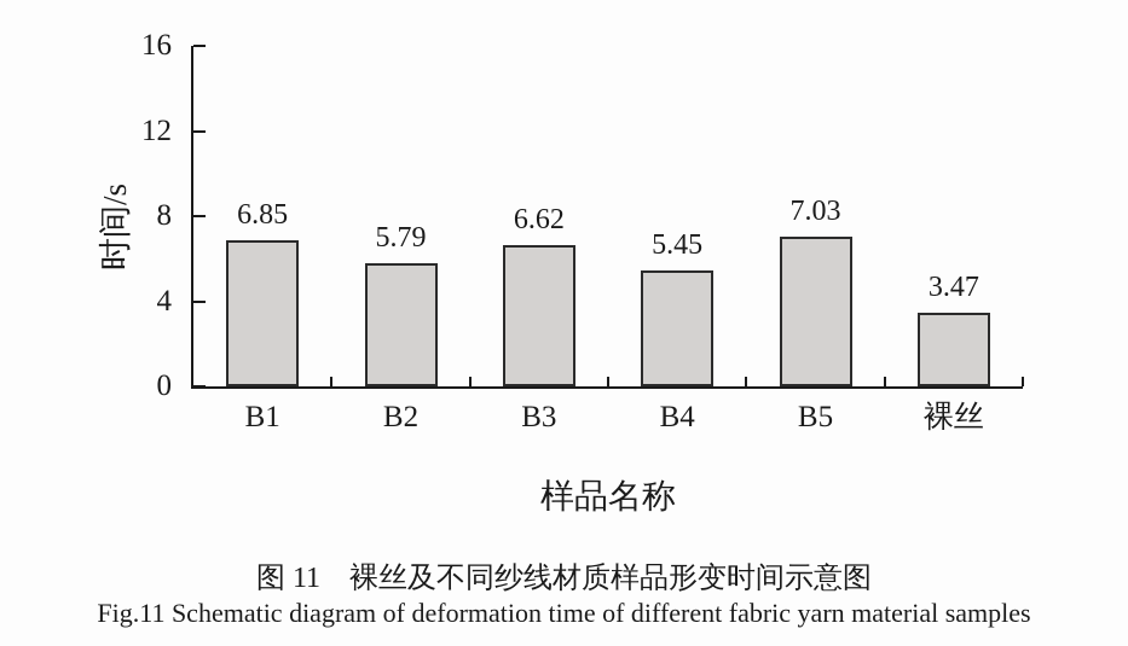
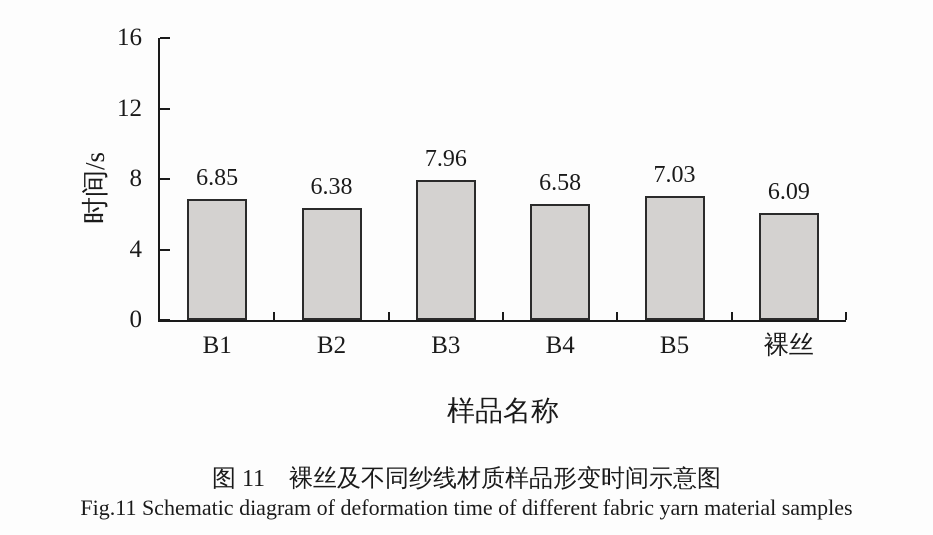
B2: 5.79 -> 6.38
B3: 6.62 -> 7.96
B4: 5.45 -> 6.58
裸丝: 3.47 -> 6.09
